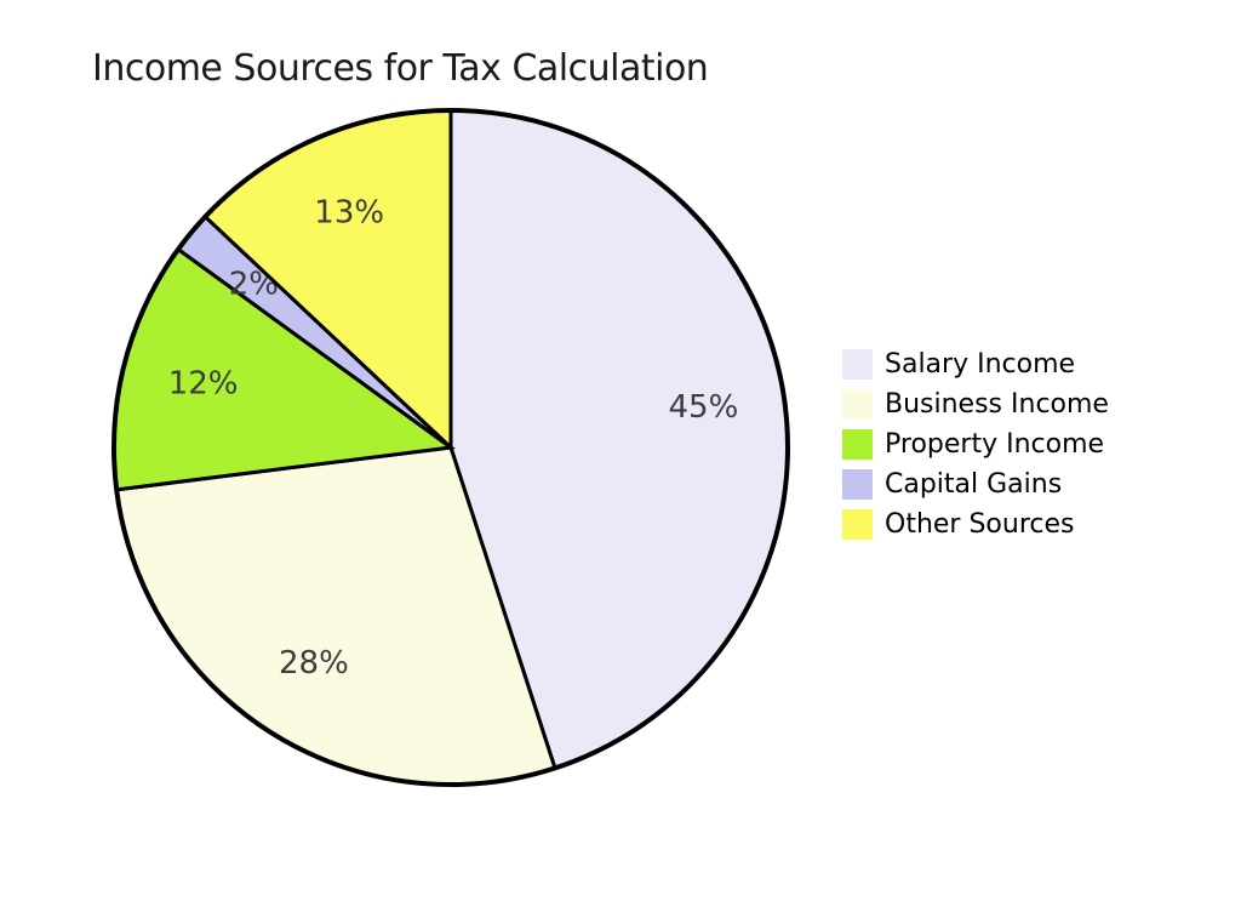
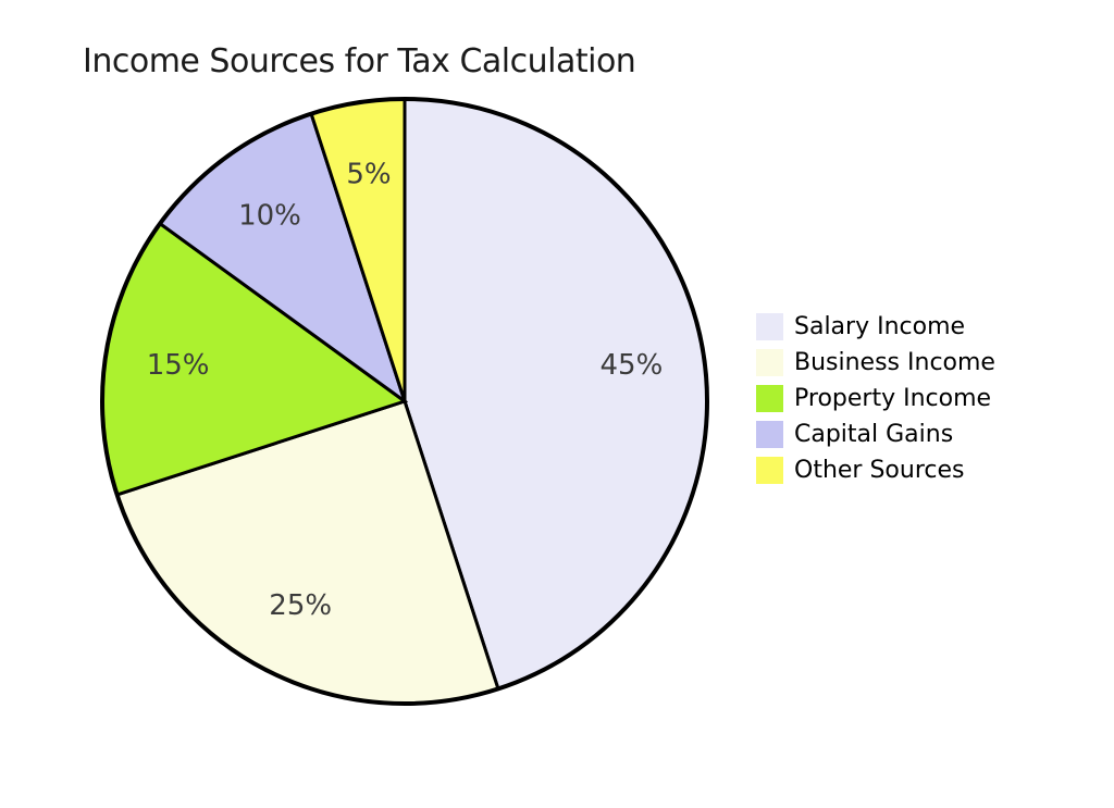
Business Income: 28% -> 25%
Property Income: 12% -> 15%
Capital Gains: 2% -> 10%
Other Sources: 13% -> 5%
